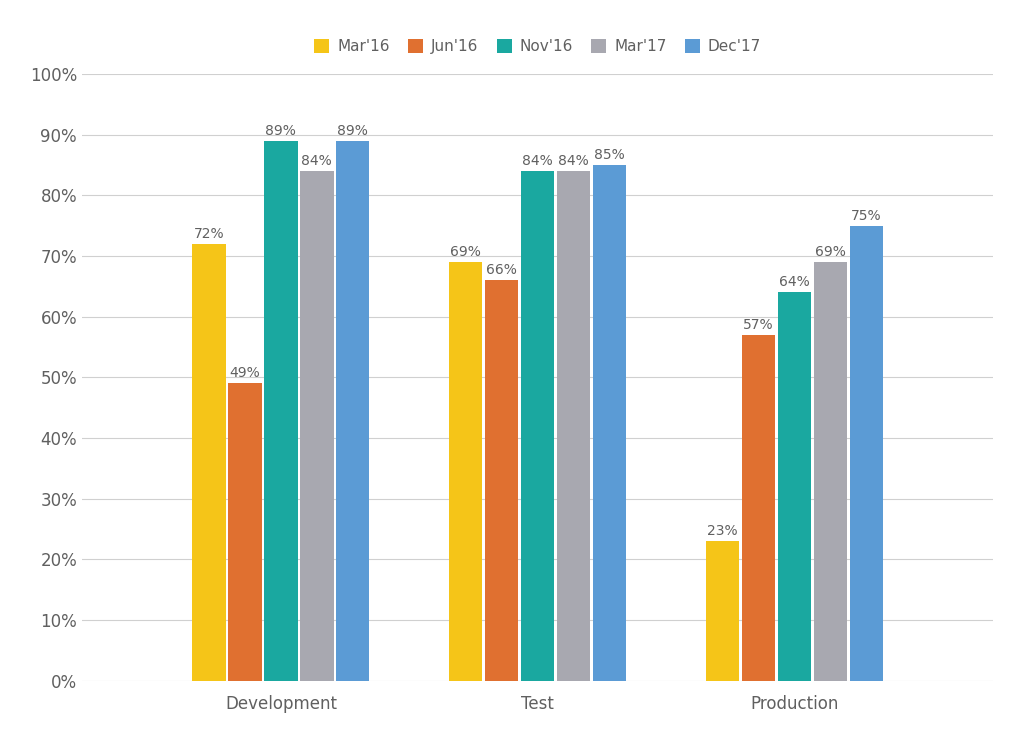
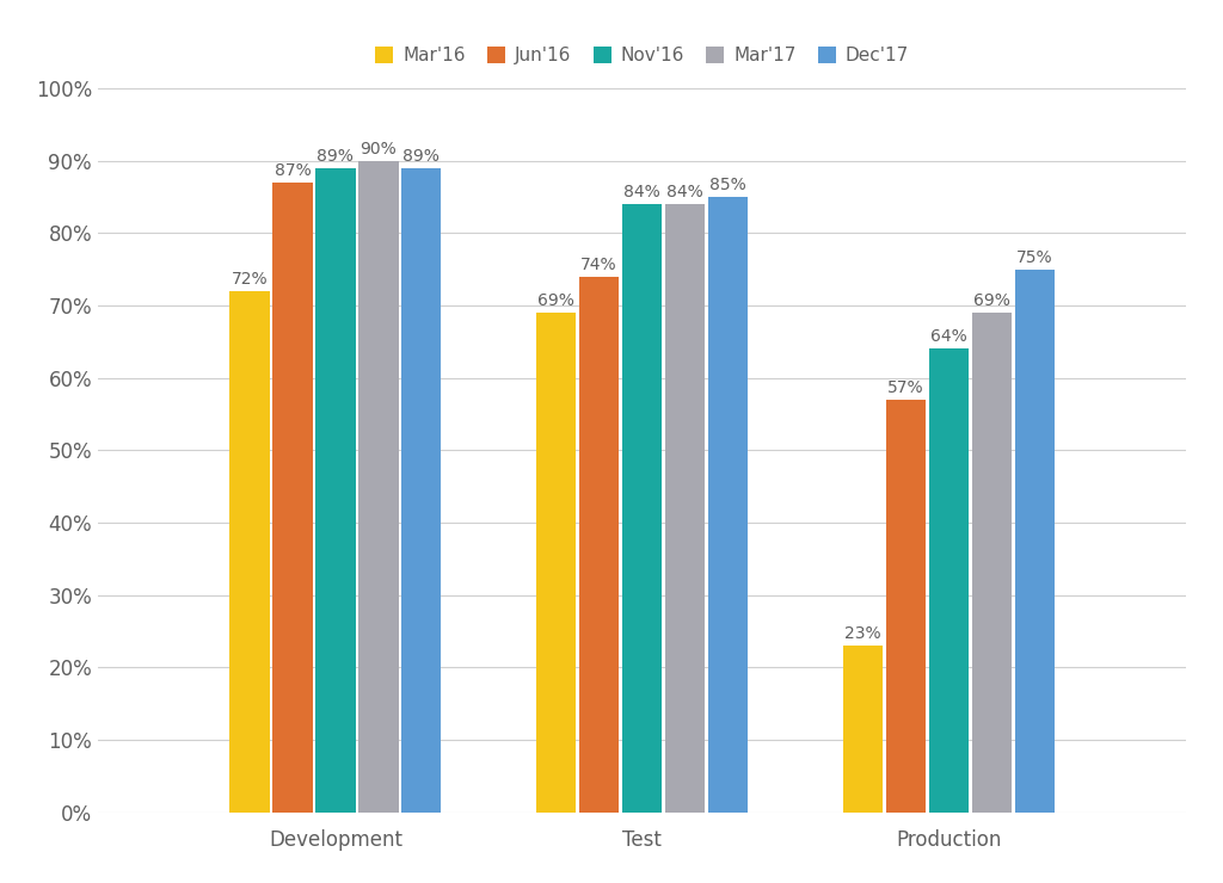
Jun'16/Development: 49% -> 87%
Mar'17/Development: 84% -> 90%
Jun'16/Test: 66% -> 74%
